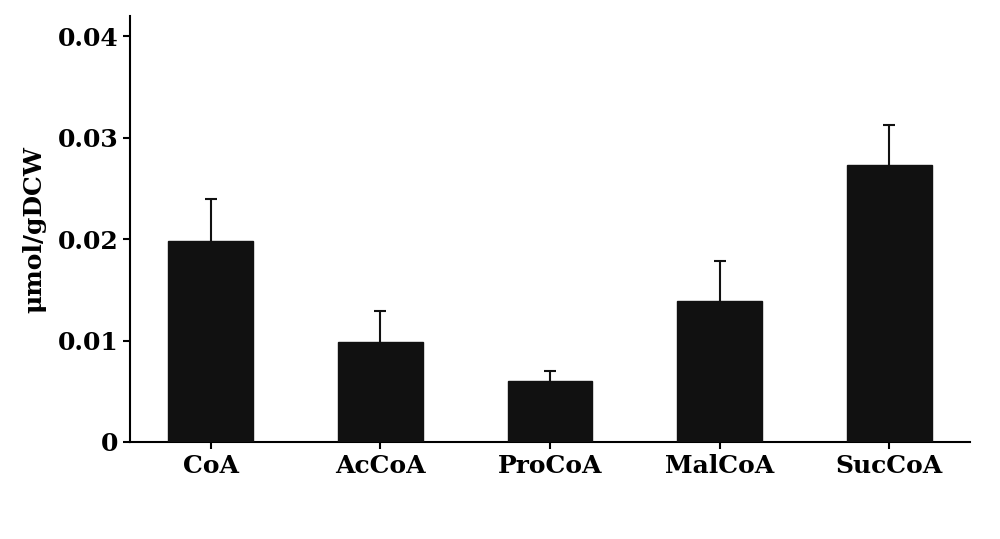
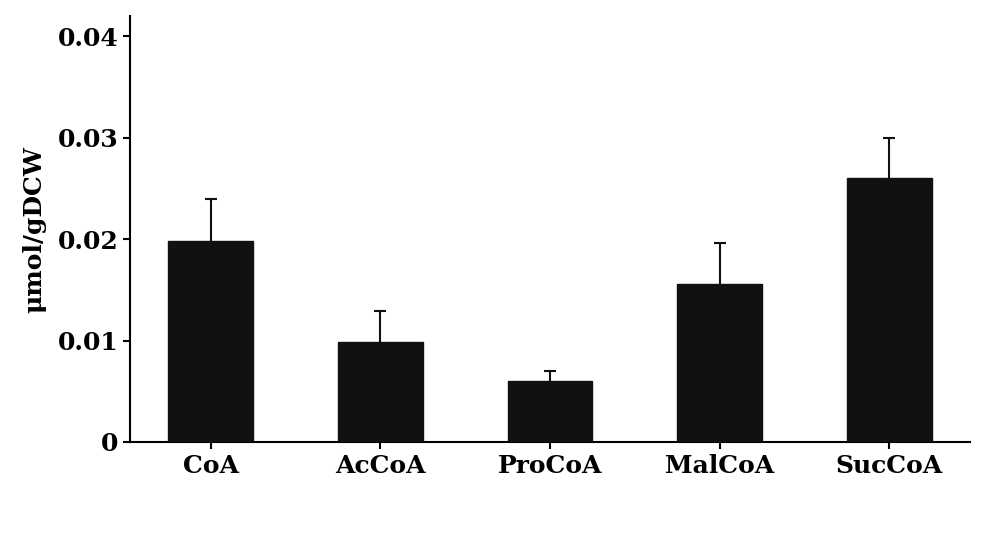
MalCoA: 0.0139 -> 0.0156
SucCoA: 0.0273 -> 0.0260
